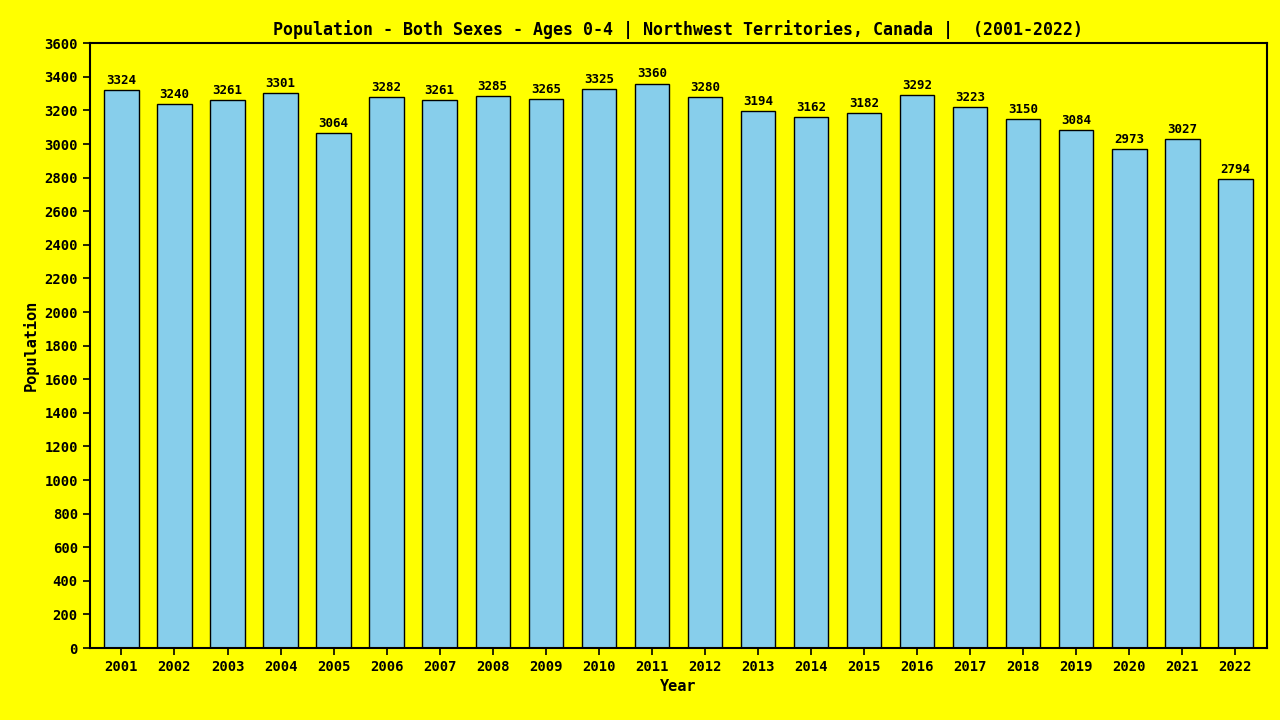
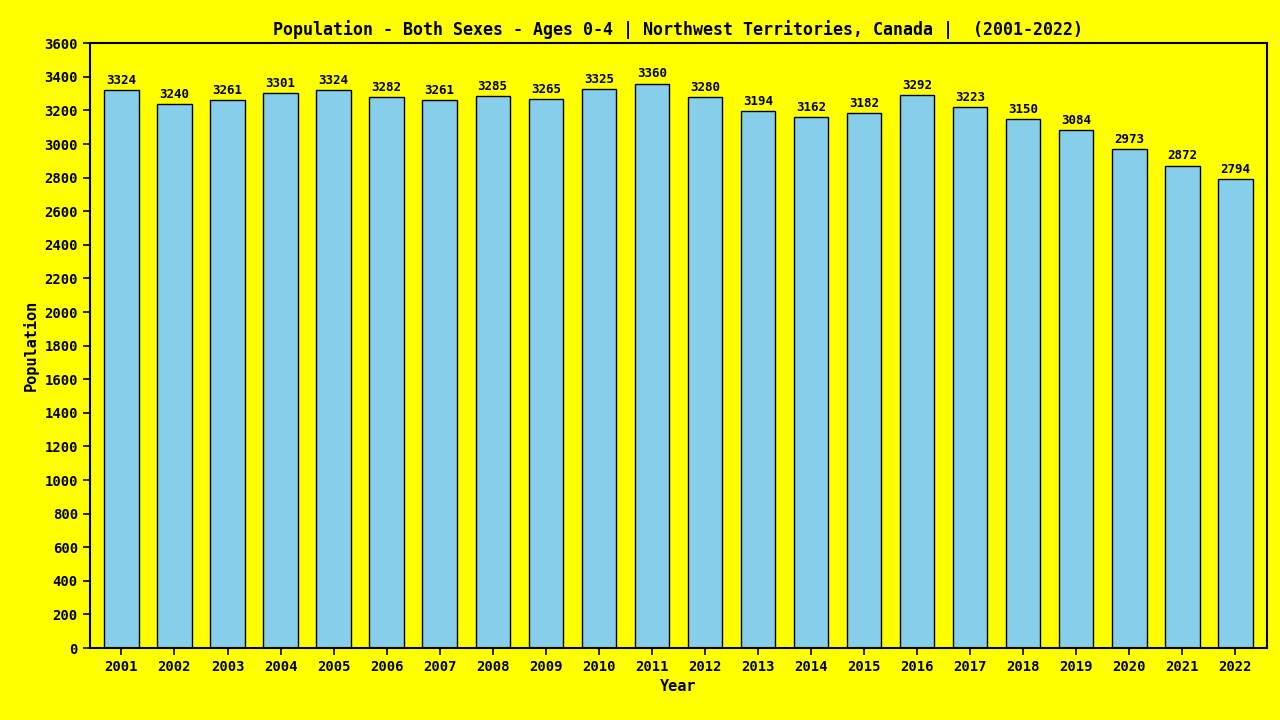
2005: 3064 -> 3324
2021: 3027 -> 2872
